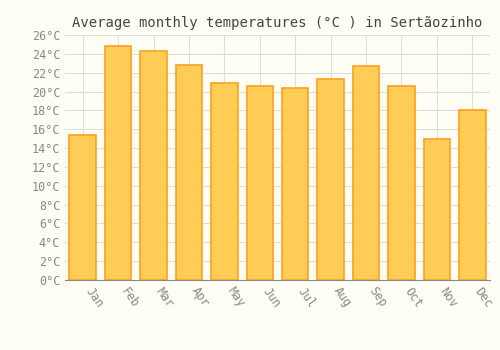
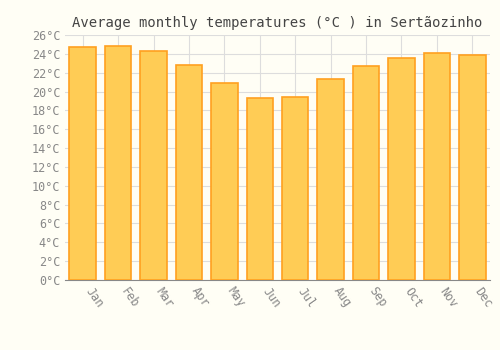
Jan: 15.4°C -> 24.7°C
Jun: 20.6°C -> 19.3°C
Jul: 20.4°C -> 19.4°C
Oct: 20.6°C -> 23.6°C
Nov: 15.0°C -> 24.1°C
Dec: 18.0°C -> 23.9°C
